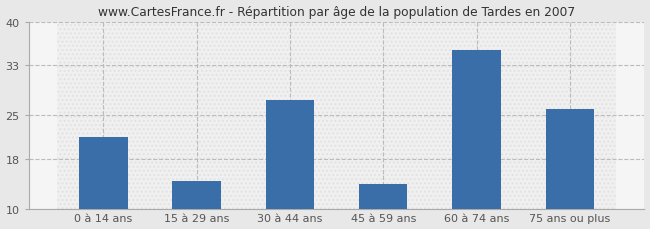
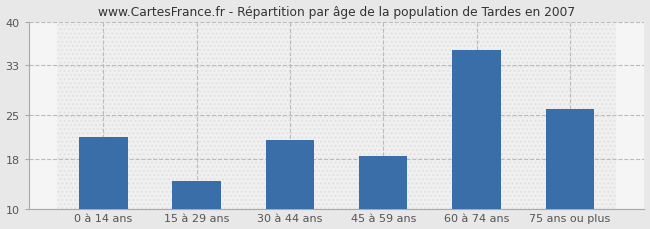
30 à 44 ans: 27.4 -> 21.0
45 à 59 ans: 14.0 -> 18.5
